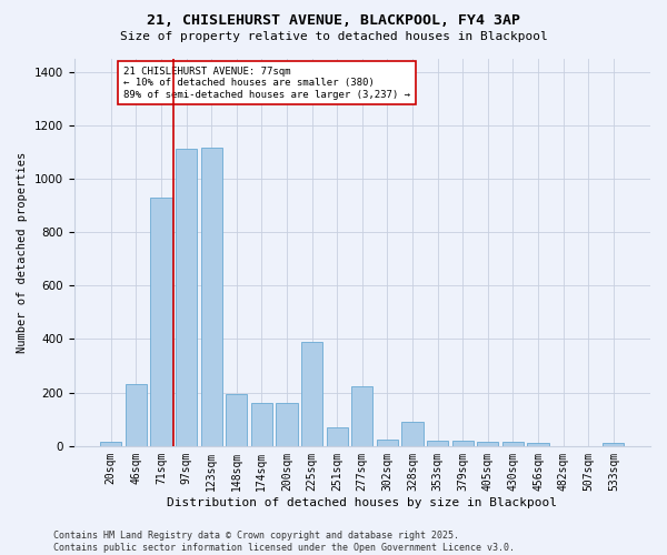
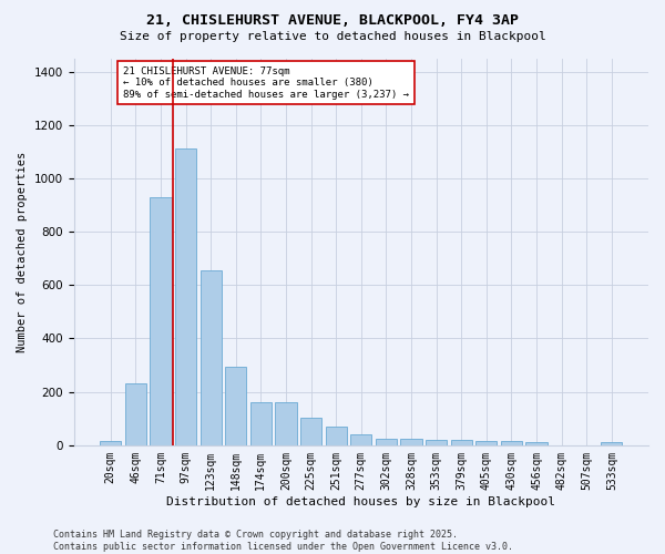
123sqm: 1115 -> 655
148sqm: 195 -> 295
225sqm: 390 -> 105
277sqm: 225 -> 40
328sqm: 90 -> 25
